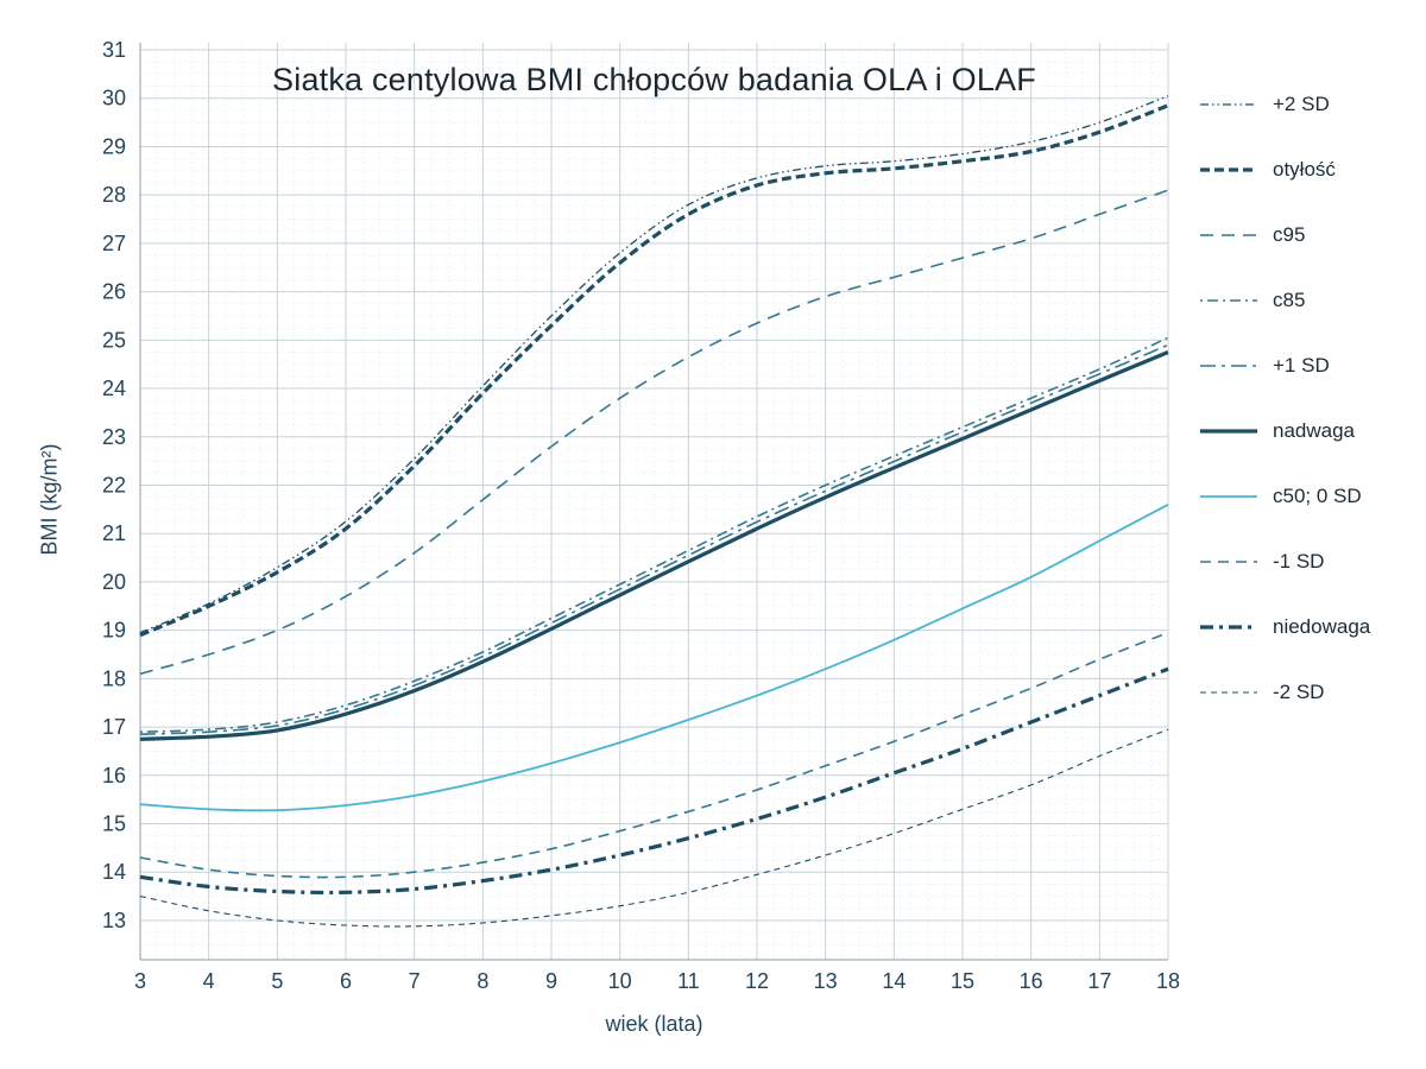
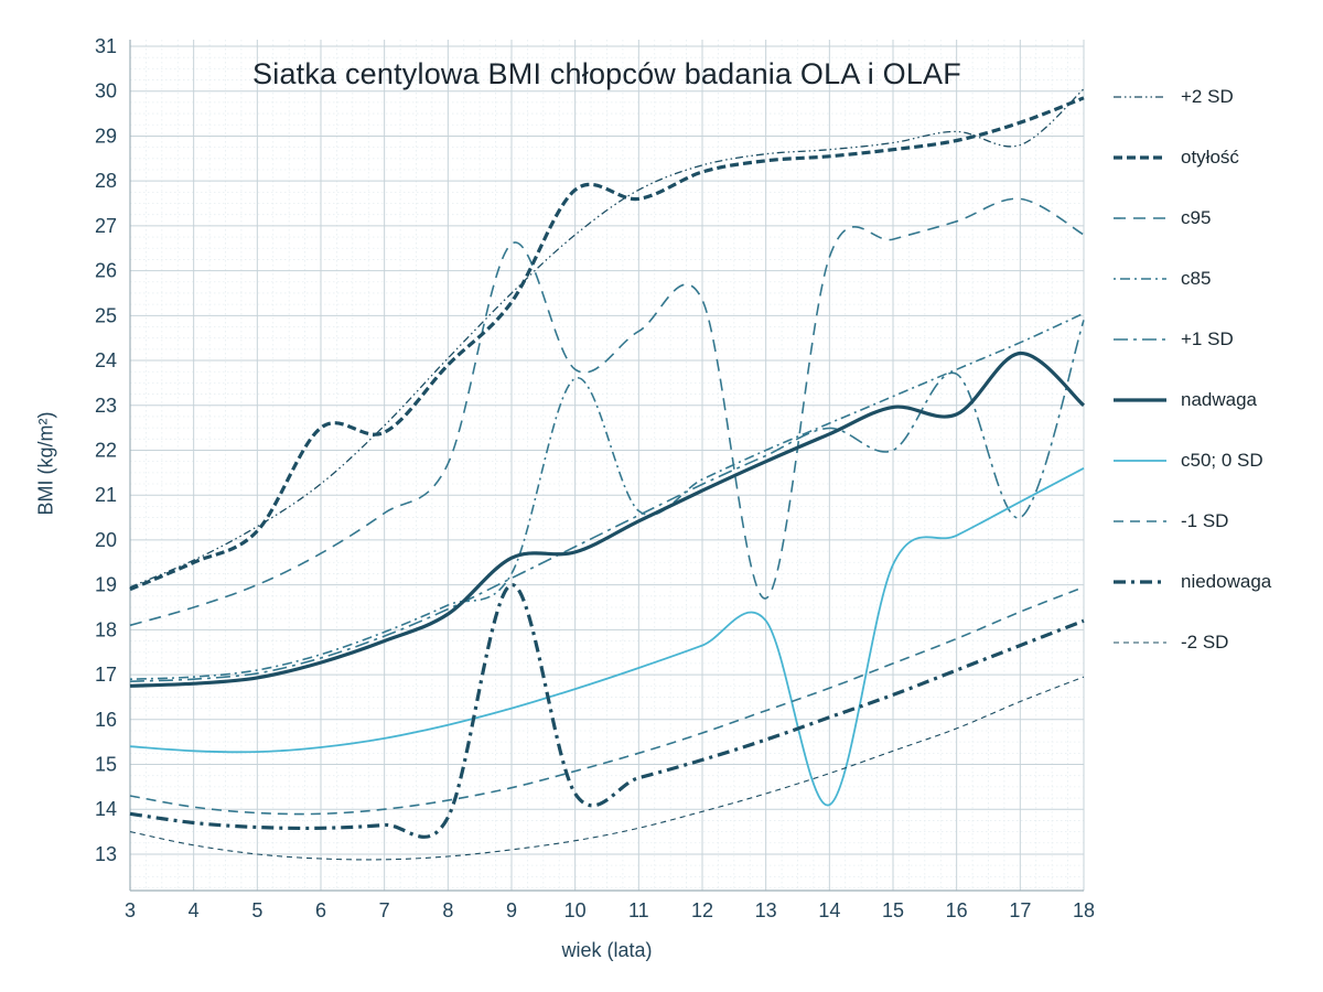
otyłość/6: 21.1 -> 22.5
c95/9: 22.8 -> 26.6
nadwaga/9: 19.0 -> 19.6
niedowaga/9: 14.1 -> 19.0
otyłość/10: 26.6 -> 27.8
c85/10: 19.9 -> 23.6
c95/13: 25.9 -> 18.7
c50; 0 SD/14: 18.8 -> 14.1
+1 SD/15: 23.1 -> 22.0
nadwaga/16: 23.6 -> 22.8
+2 SD/17: 29.5 -> 28.8
+1 SD/17: 24.3 -> 20.5
c95/18: 28.1 -> 26.8
nadwaga/18: 24.8 -> 23.0
